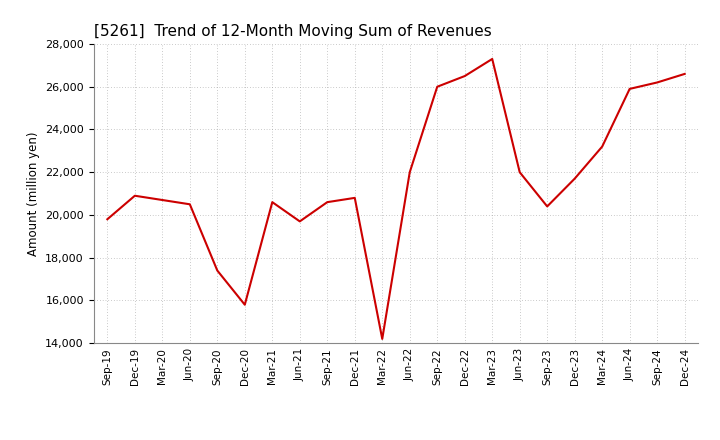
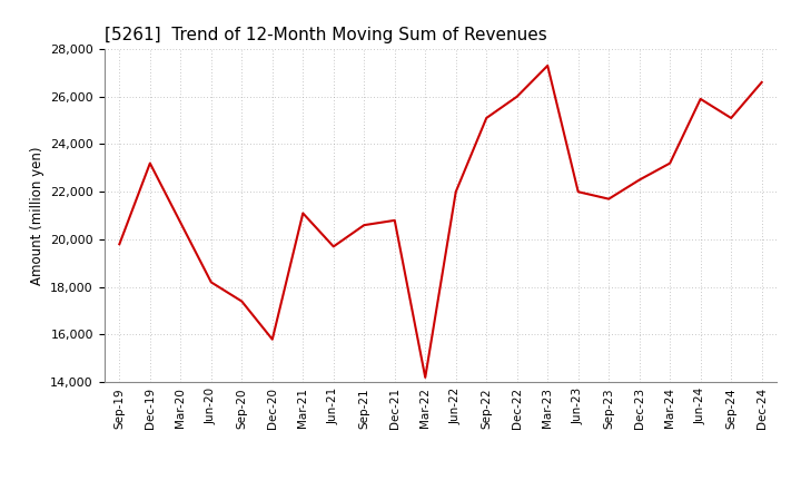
Dec-19: 20,900 -> 23,200
Jun-20: 20,500 -> 18,200
Mar-21: 20,600 -> 21,100
Sep-22: 26,000 -> 25,100
Dec-22: 26,500 -> 26,000
Sep-23: 20,400 -> 21,700
Dec-23: 21,700 -> 22,500
Sep-24: 26,200 -> 25,100
